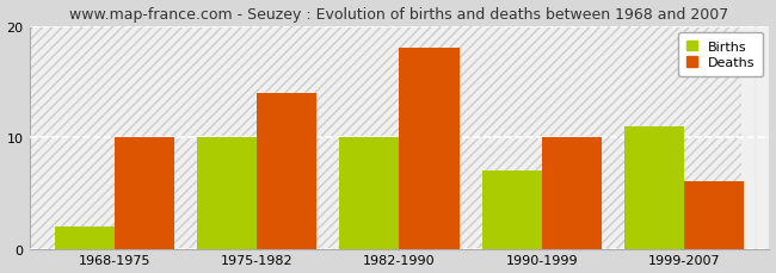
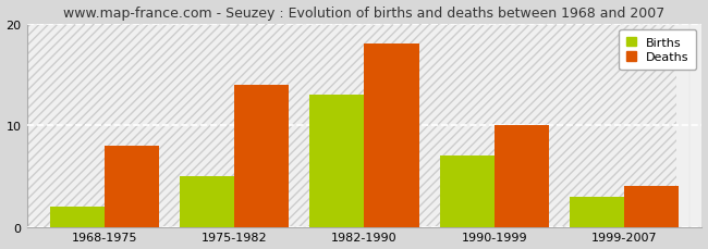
Deaths/1968-1975: 10 -> 8
Births/1975-1982: 10 -> 5
Births/1982-1990: 10 -> 13
Births/1999-2007: 11 -> 3
Deaths/1999-2007: 6 -> 4
